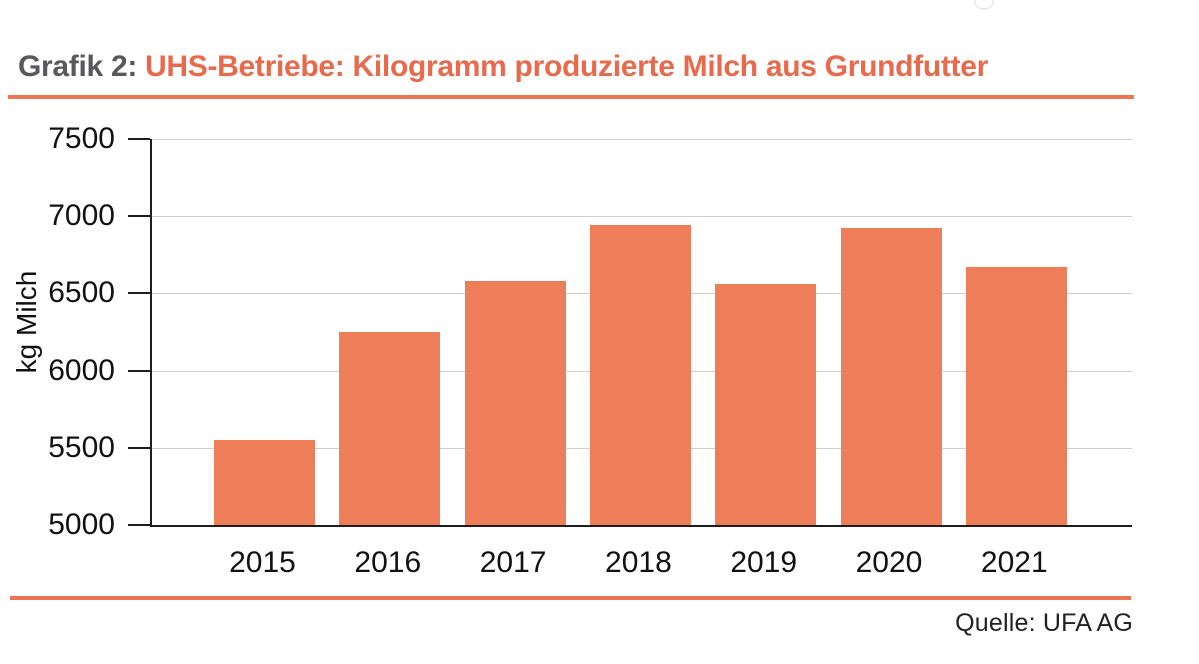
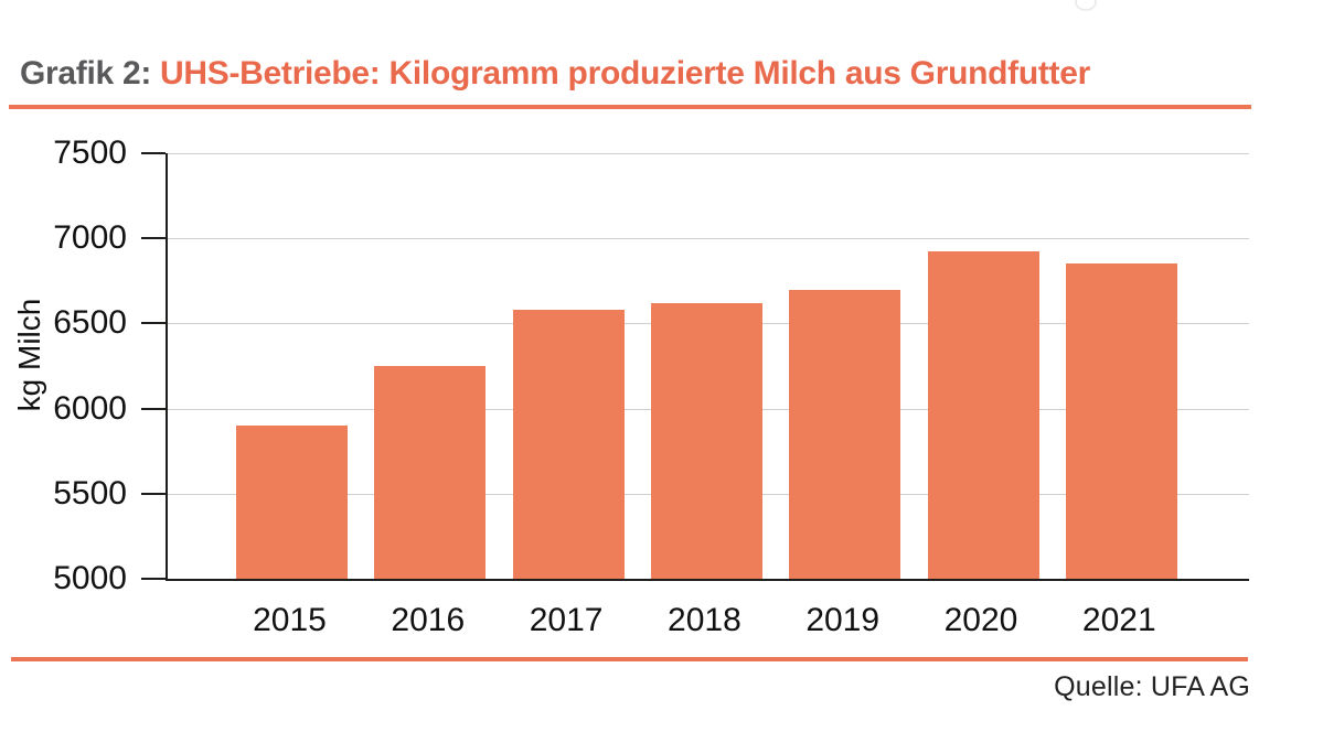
2015: 5550 -> 5900
2018: 6940 -> 6620
2019: 6560 -> 6700
2021: 6670 -> 6850
